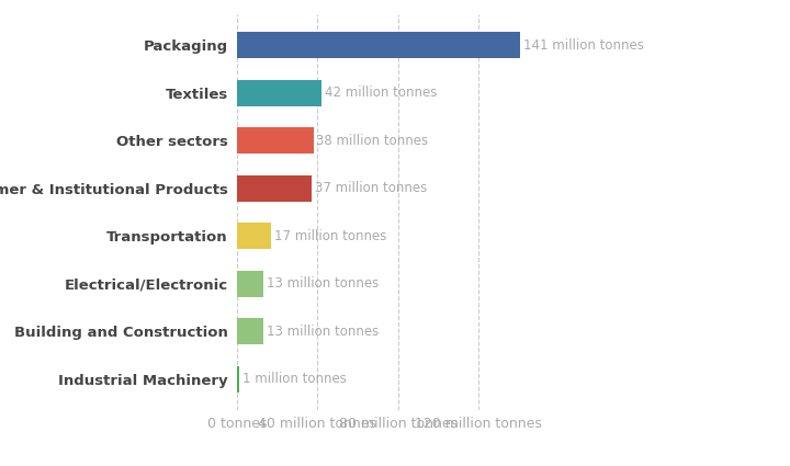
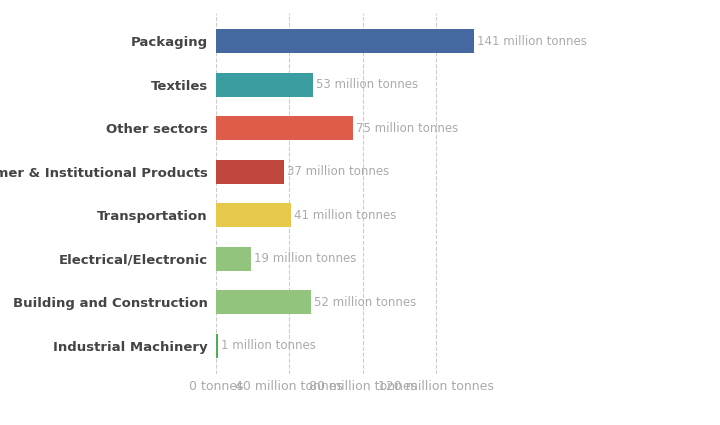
Textiles: 42 -> 53
Other sectors: 38 -> 75
Transportation: 17 -> 41
Electrical/Electronic: 13 -> 19
Building and Construction: 13 -> 52
